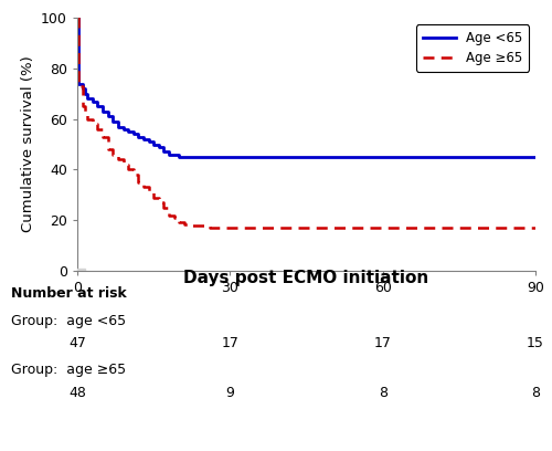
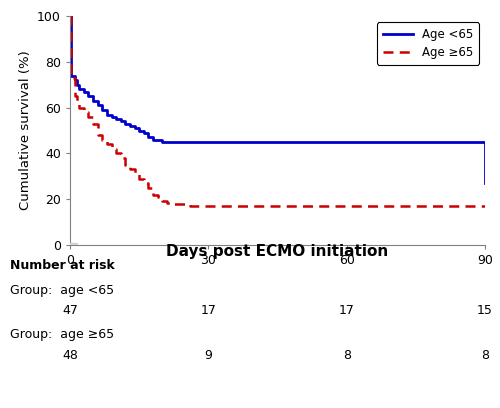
Age <65/90: 45 -> 27
